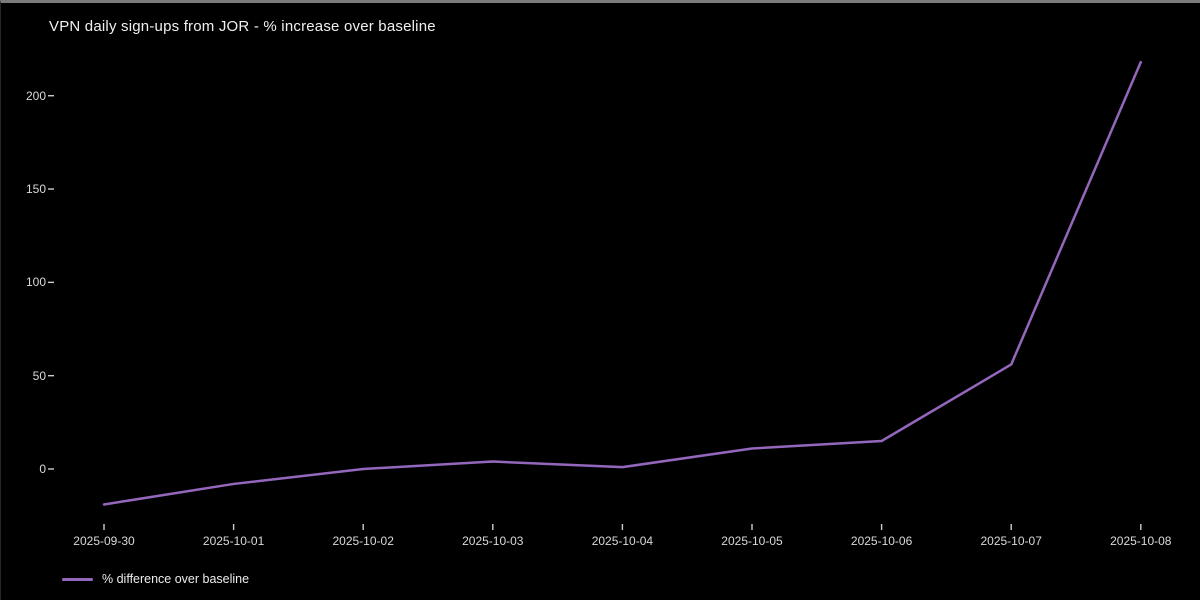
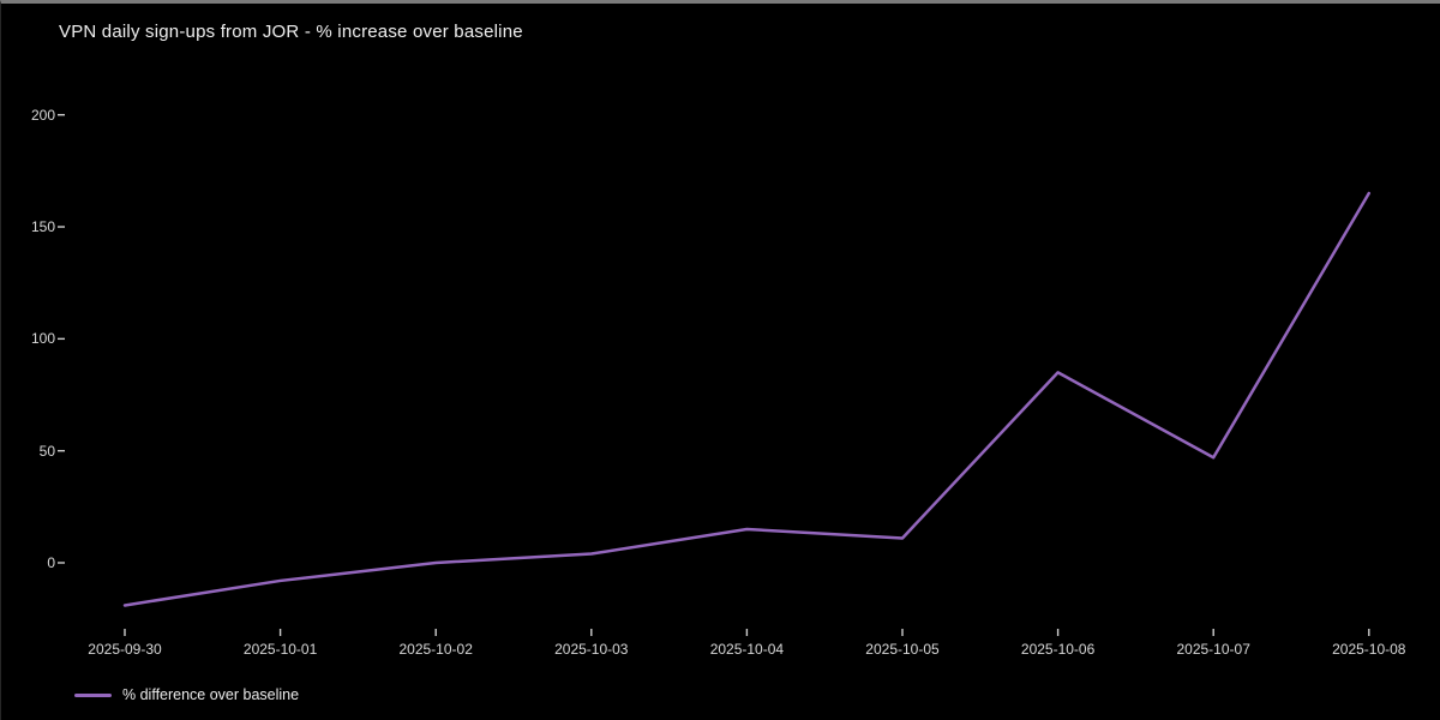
2025-10-04: 1 -> 15
2025-10-06: 15 -> 85
2025-10-07: 56 -> 47
2025-10-08: 218 -> 165
